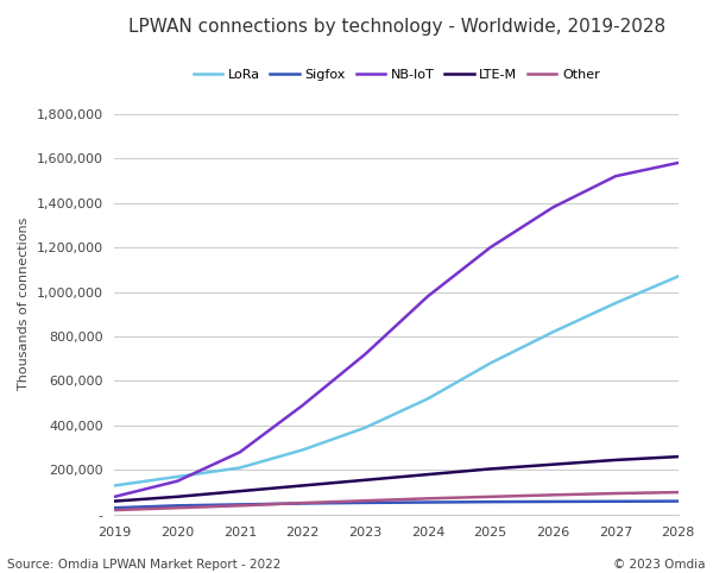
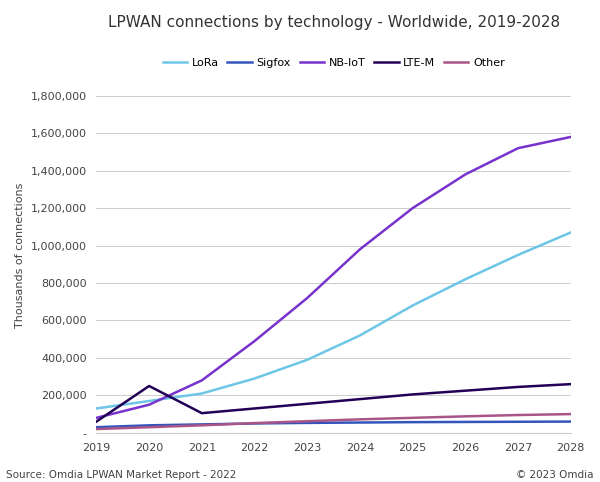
LTE-M/2020: 80,000 -> 250,000
